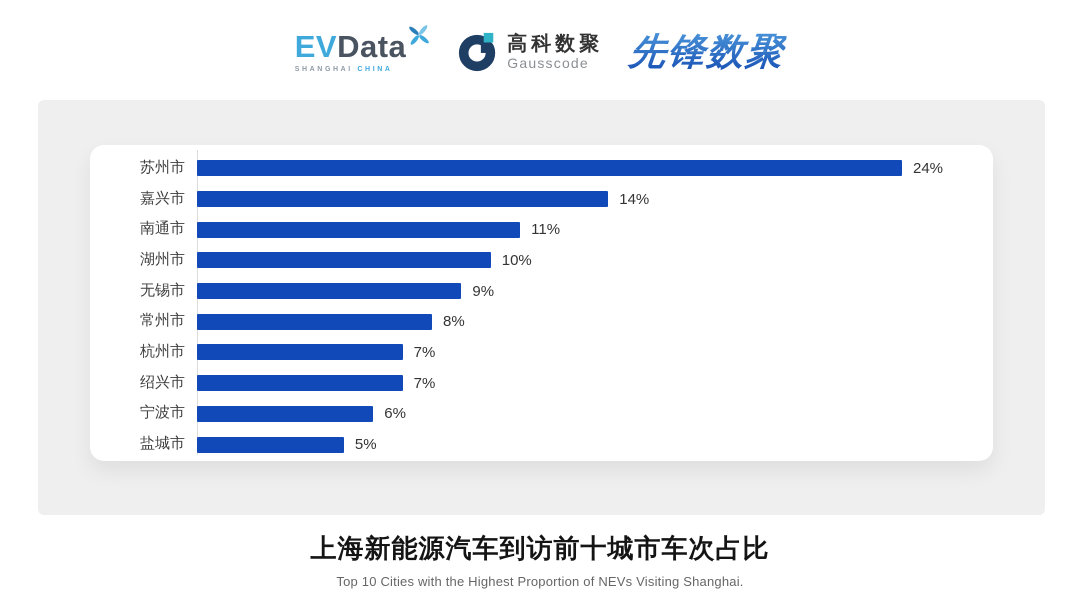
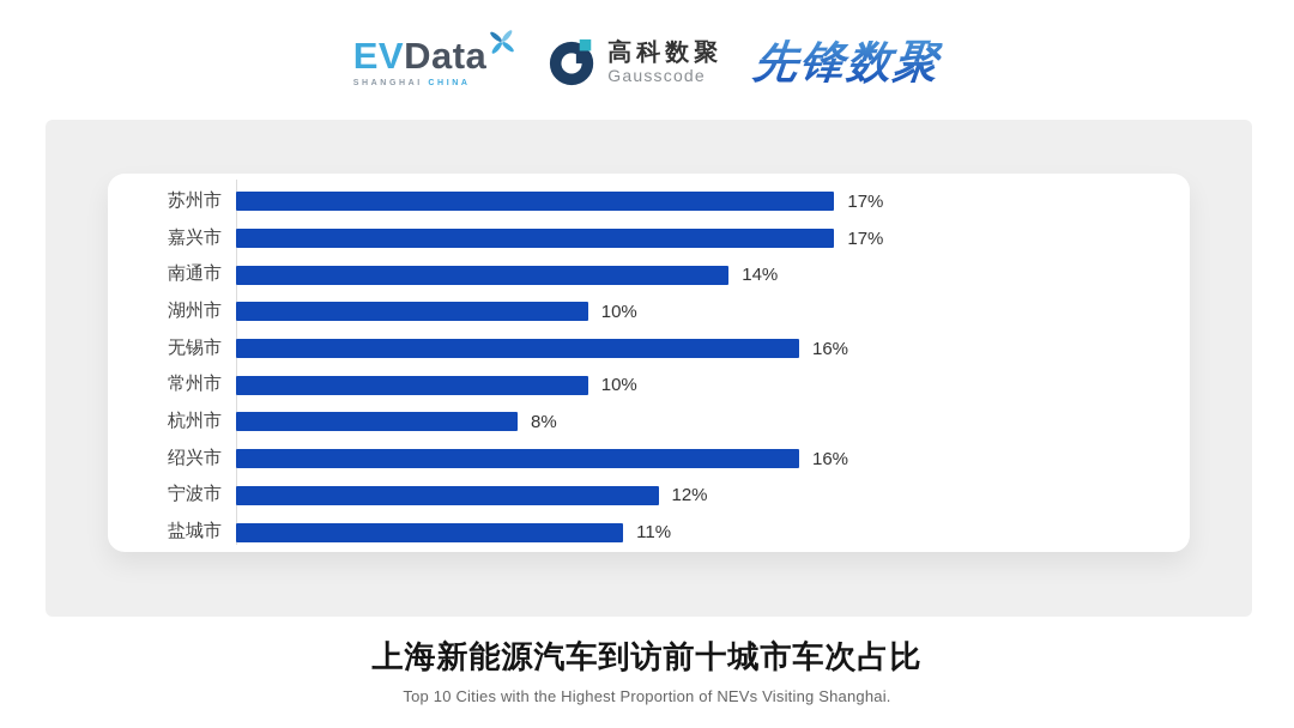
苏州市: 24% -> 17%
嘉兴市: 14% -> 17%
南通市: 11% -> 14%
无锡市: 9% -> 16%
常州市: 8% -> 10%
杭州市: 7% -> 8%
绍兴市: 7% -> 16%
宁波市: 6% -> 12%
盐城市: 5% -> 11%
